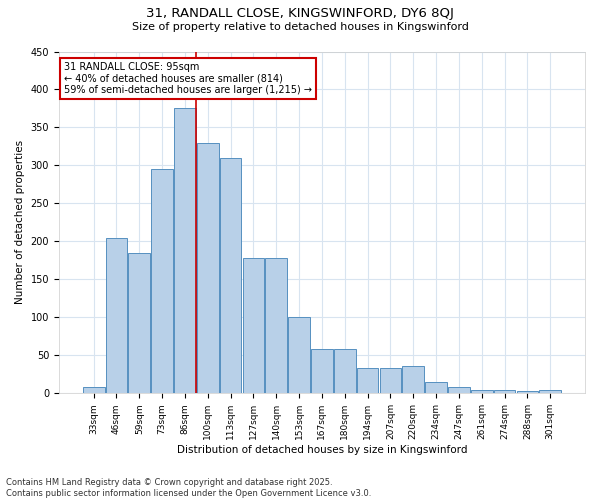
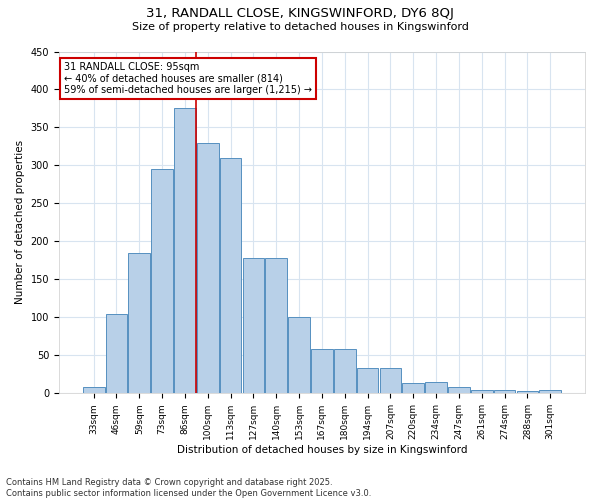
46sqm: 204 -> 105
220sqm: 36 -> 13
